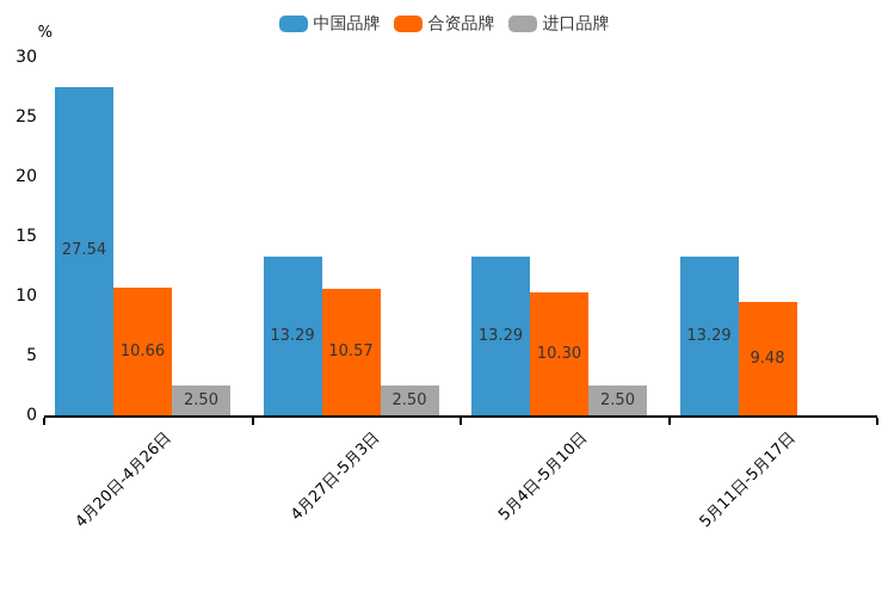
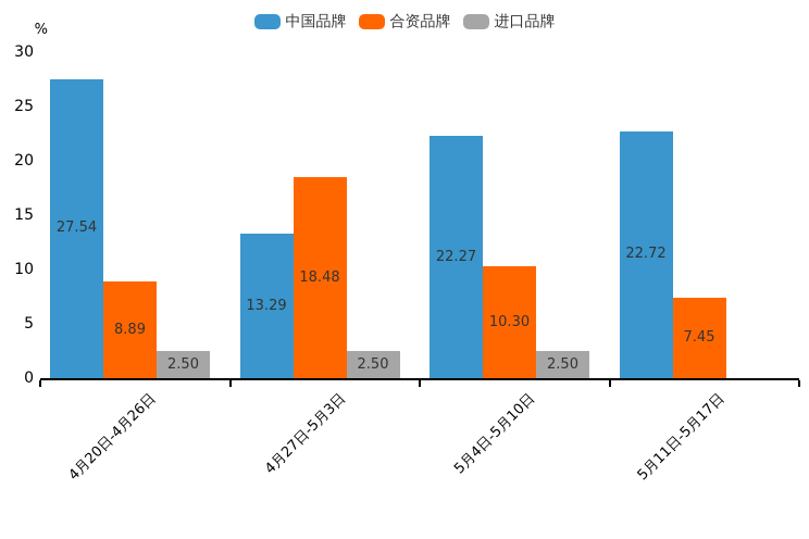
合资品牌/4月20日-4月26日: 10.66 -> 8.89
合资品牌/4月27日-5月3日: 10.57 -> 18.48
中国品牌/5月4日-5月10日: 13.29 -> 22.27
中国品牌/5月11日-5月17日: 13.29 -> 22.72
合资品牌/5月11日-5月17日: 9.48 -> 7.45
